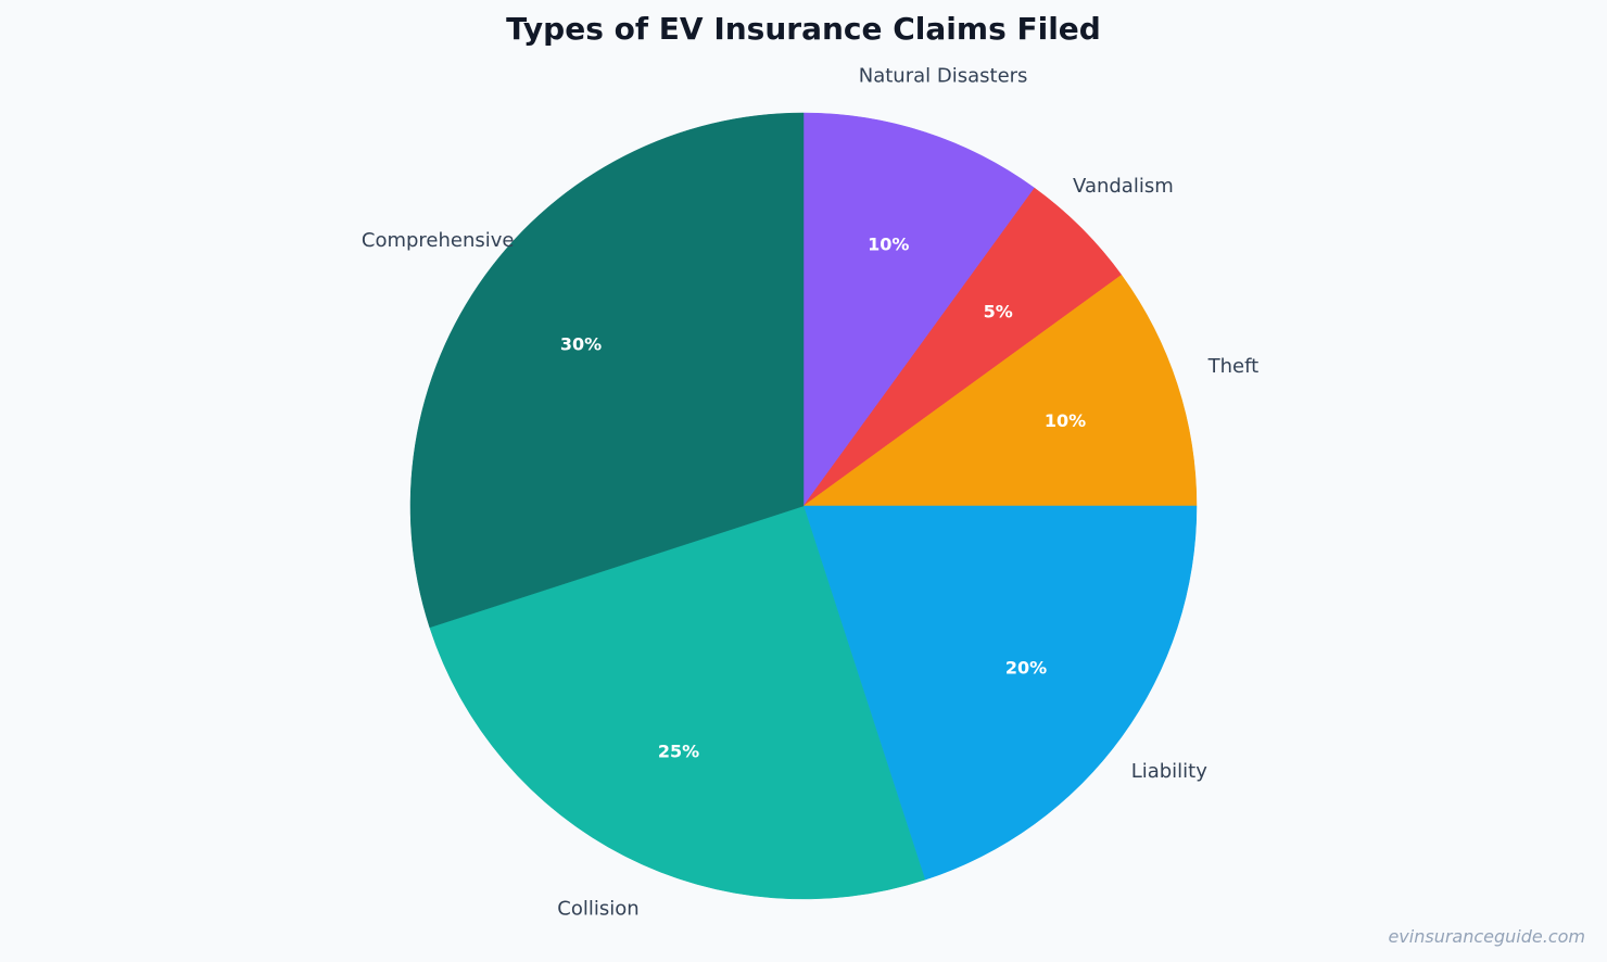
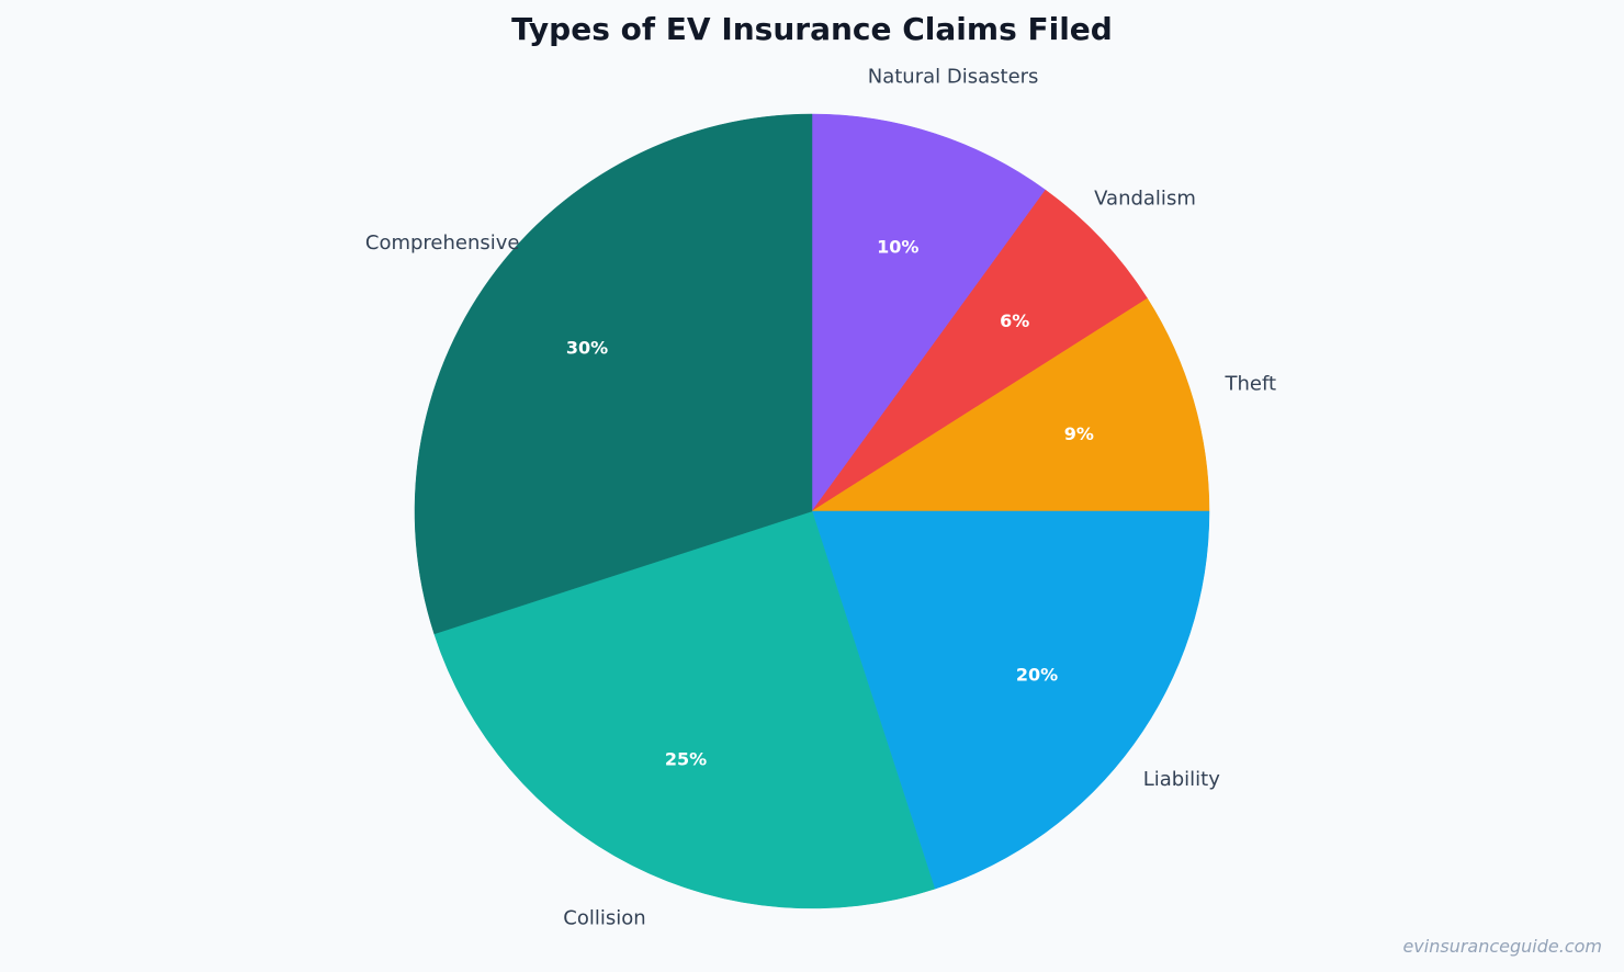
Vandalism: 5% -> 6%
Theft: 10% -> 9%
